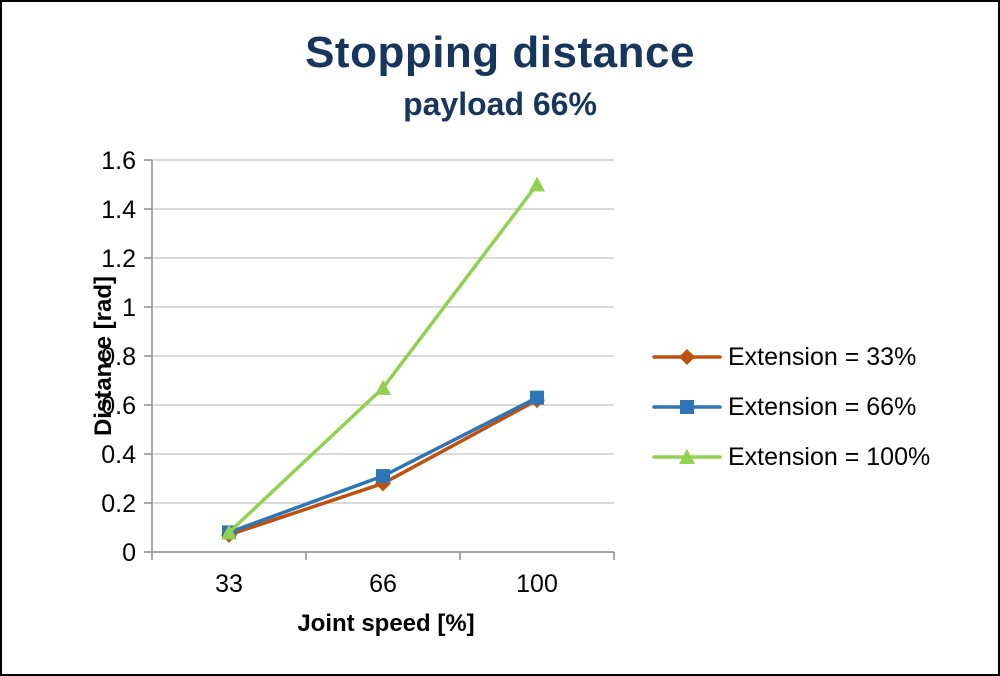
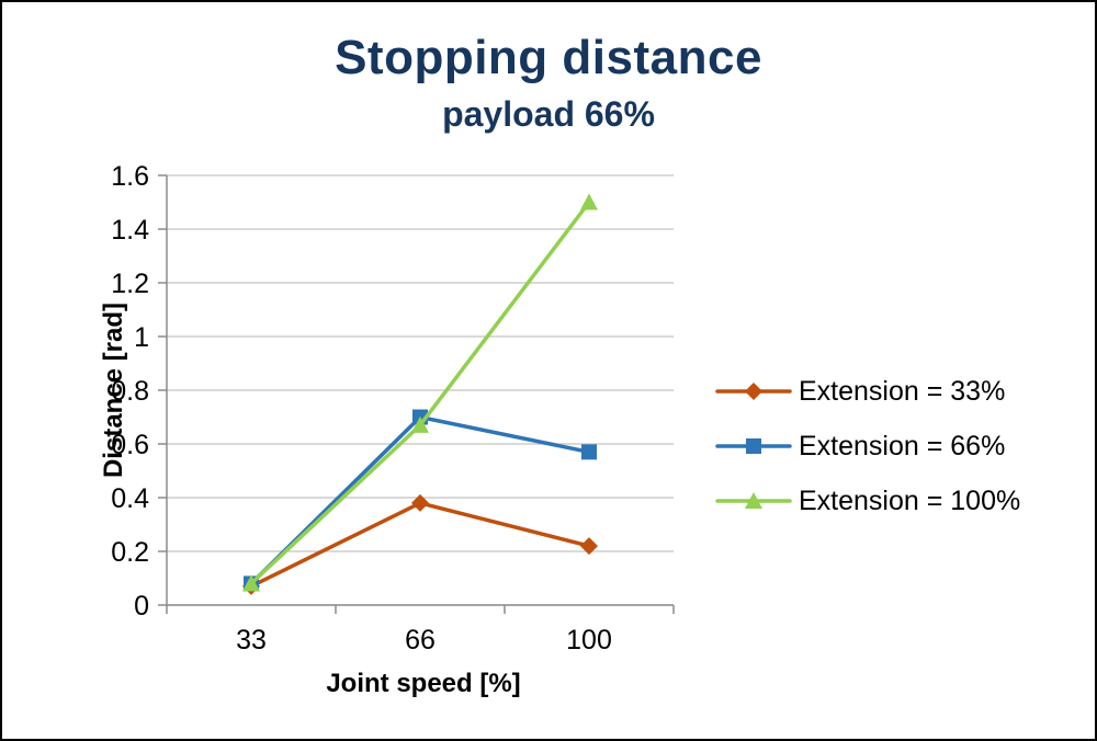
Extension = 33%/66: 0.28 -> 0.38
Extension = 66%/66: 0.31 -> 0.70
Extension = 33%/100: 0.62 -> 0.22
Extension = 66%/100: 0.63 -> 0.57
